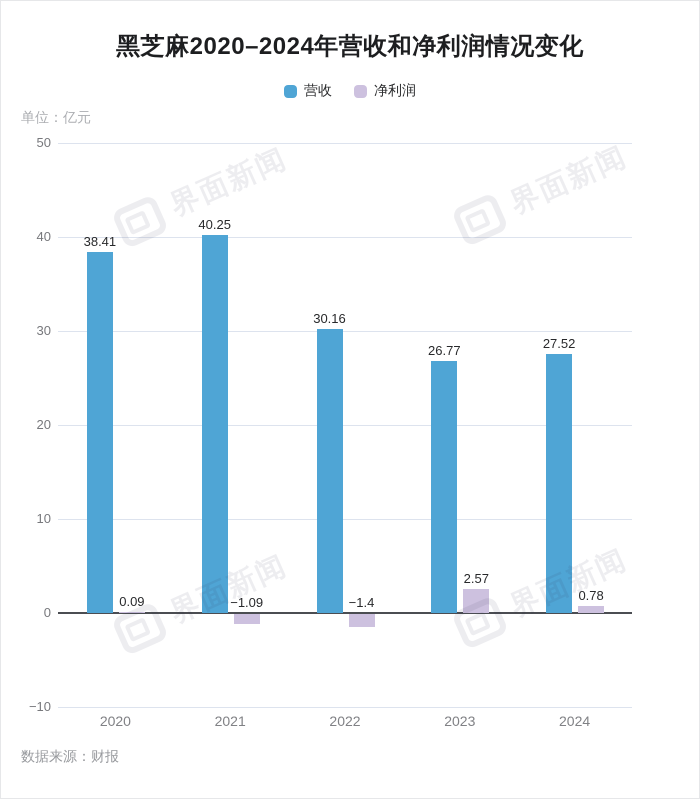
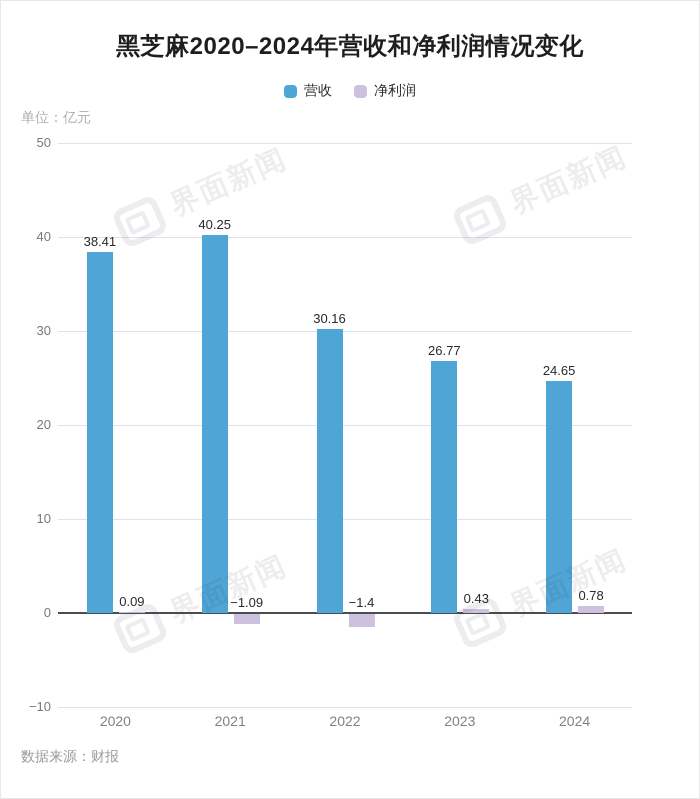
净利润/2023: 2.57 -> 0.43
营收/2024: 27.52 -> 24.65
